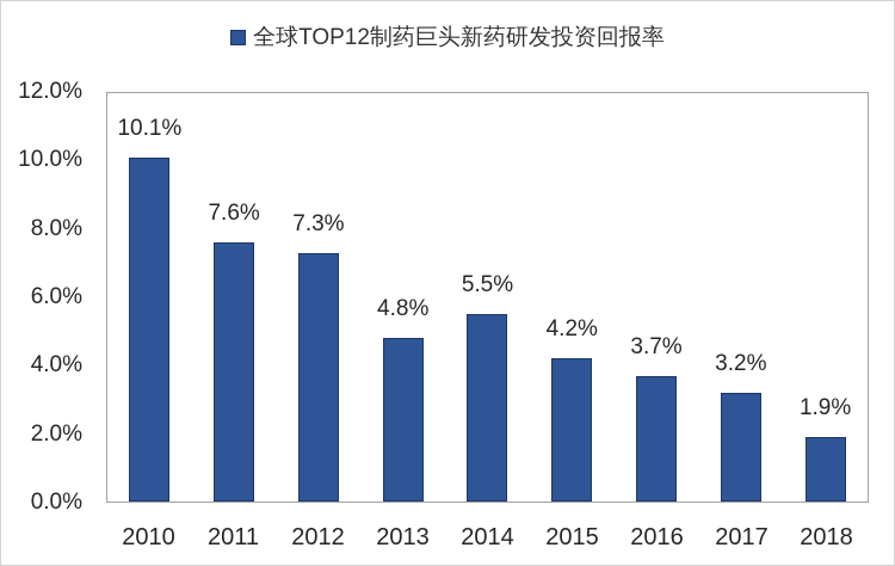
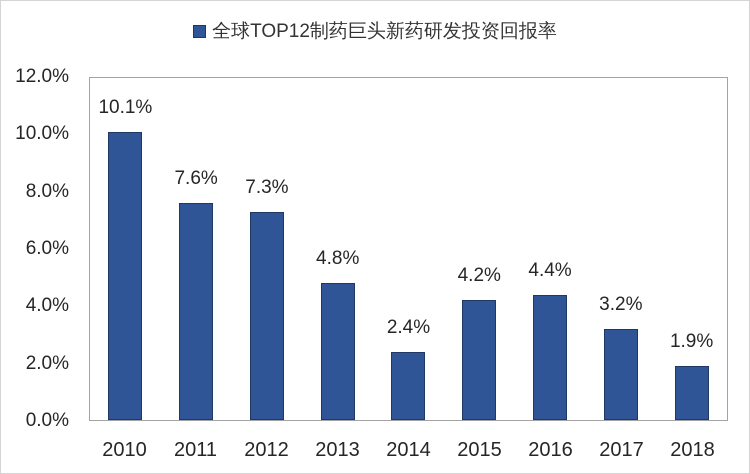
2014: 5.5% -> 2.4%
2016: 3.7% -> 4.4%
